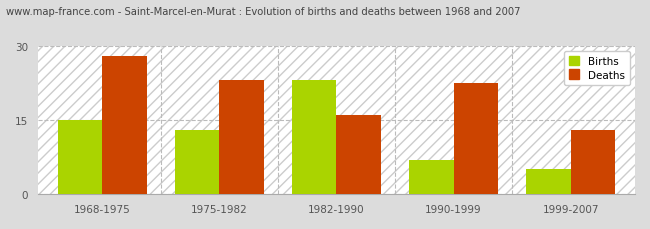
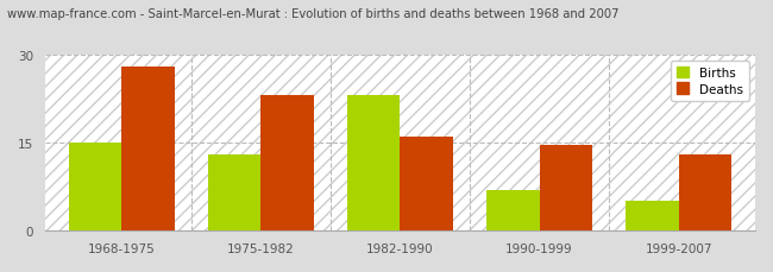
Deaths/1990-1999: 22.5 -> 14.5
